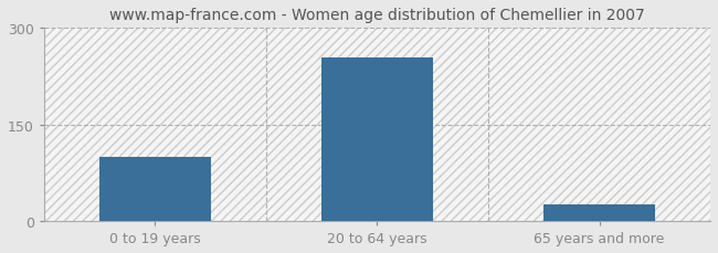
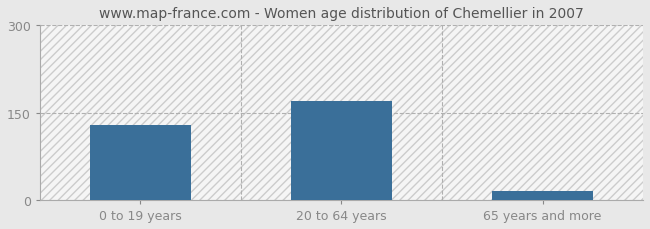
0 to 19 years: 100 -> 128
20 to 64 years: 254 -> 170
65 years and more: 26 -> 15
